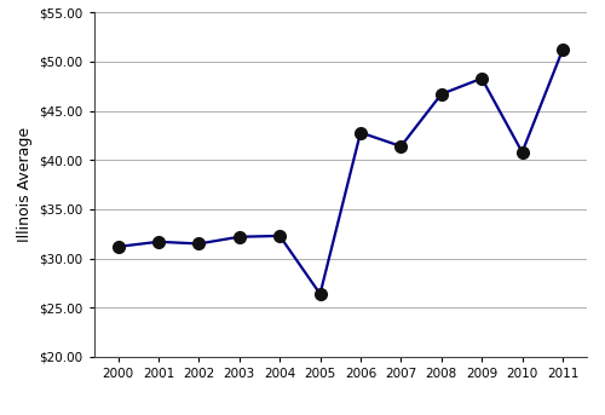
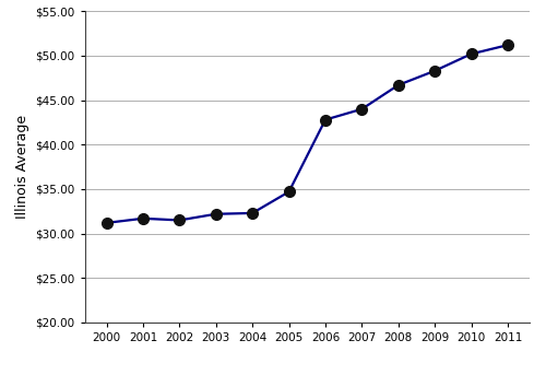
2005: $26.4 -> $34.7
2007: $41.4 -> $44.0
2010: $40.8 -> $50.2
